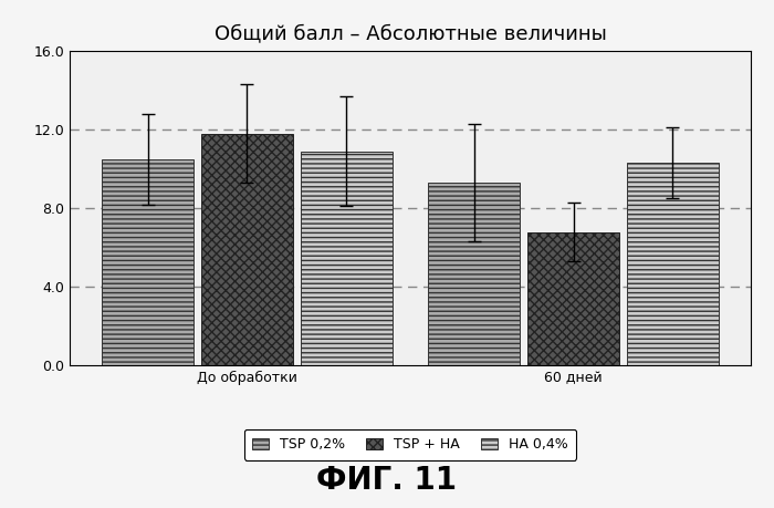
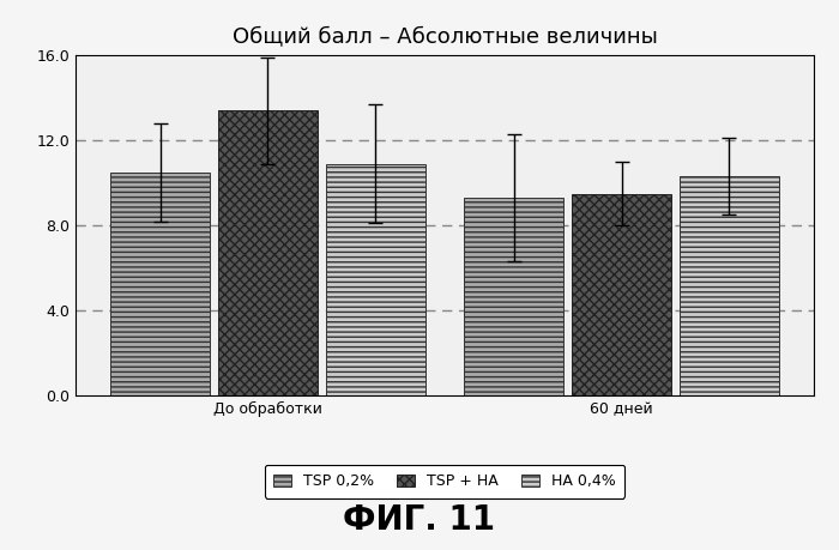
TSP + HA/До обработки: 11.8 -> 13.4
TSP + HA/60 дней: 6.8 -> 9.5
